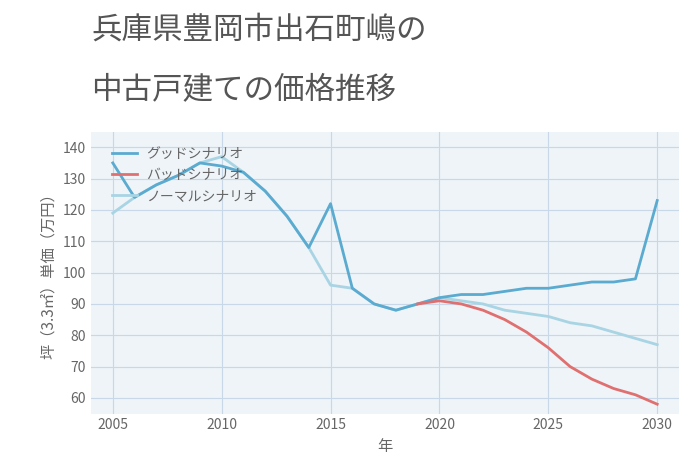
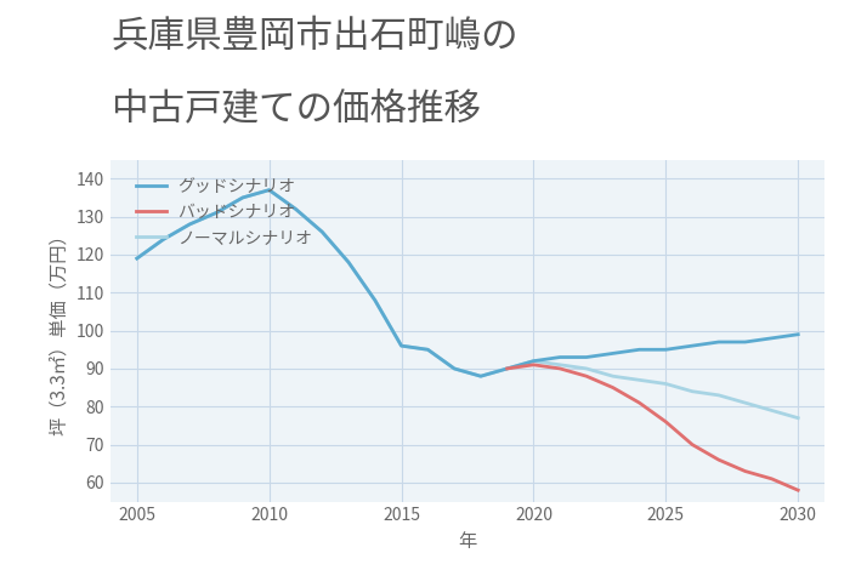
グッドシナリオ/2005: 135 -> 119
グッドシナリオ/2010: 134 -> 137
グッドシナリオ/2015: 122 -> 96
グッドシナリオ/2030: 123 -> 99
